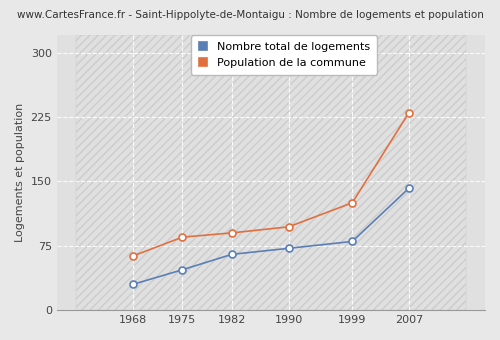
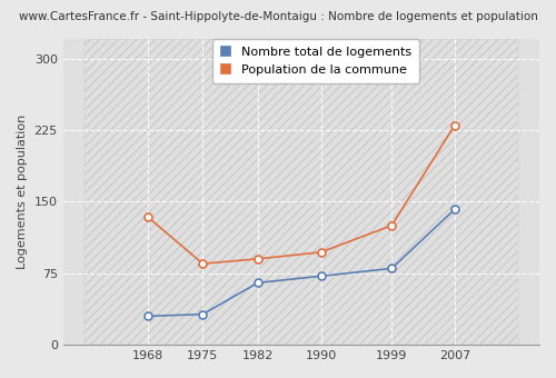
Population de la commune/1968: 63 -> 134
Nombre total de logements/1975: 47 -> 32
